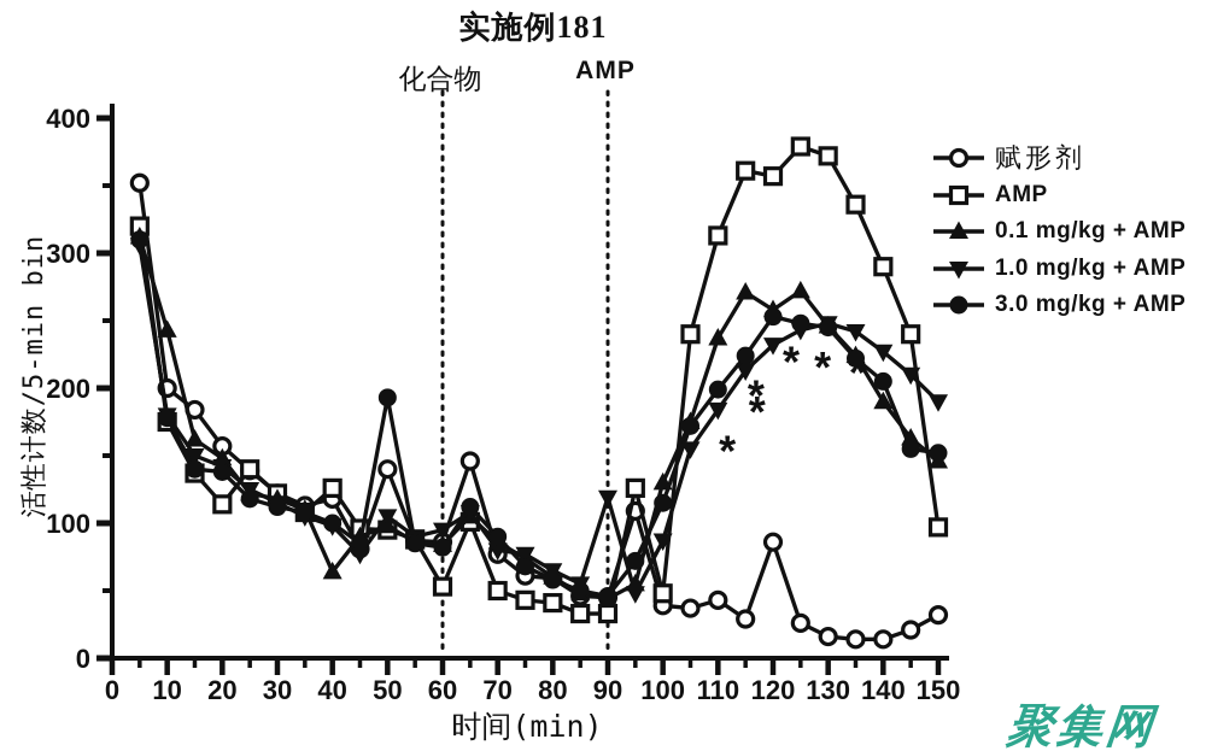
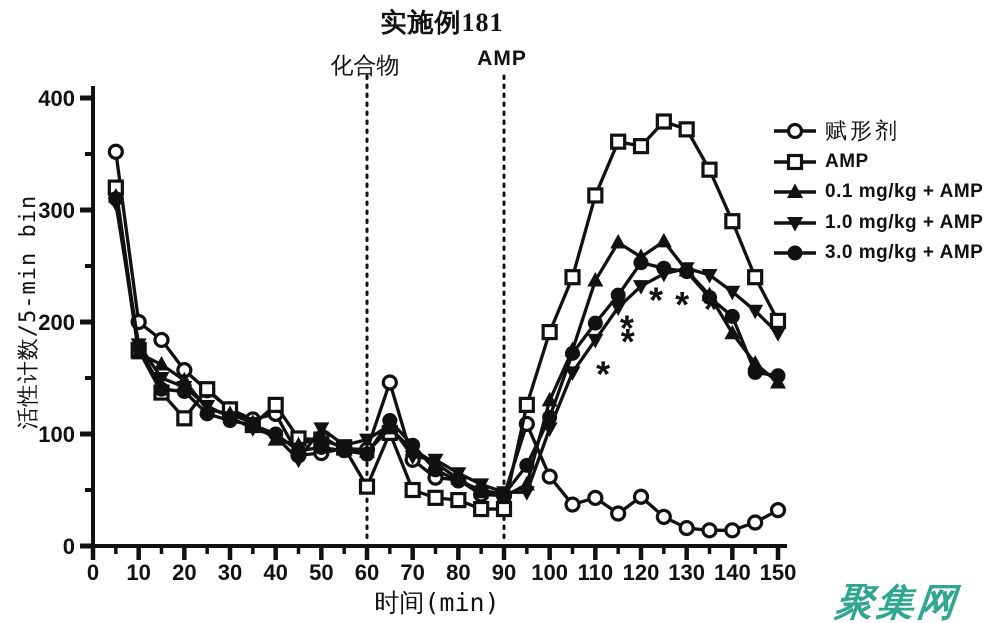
0.1 mg/kg + AMP/10: 243 -> 172
0.1 mg/kg + AMP/40: 64 -> 95
赋形剂/50: 140 -> 83
3.0 mg/kg + AMP/50: 193 -> 88
1.0 mg/kg + AMP/90: 119 -> 48
赋形剂/100: 39 -> 62
AMP/100: 48 -> 191
1.0 mg/kg + AMP/100: 87 -> 105
赋形剂/120: 86 -> 44
AMP/150: 97 -> 201
